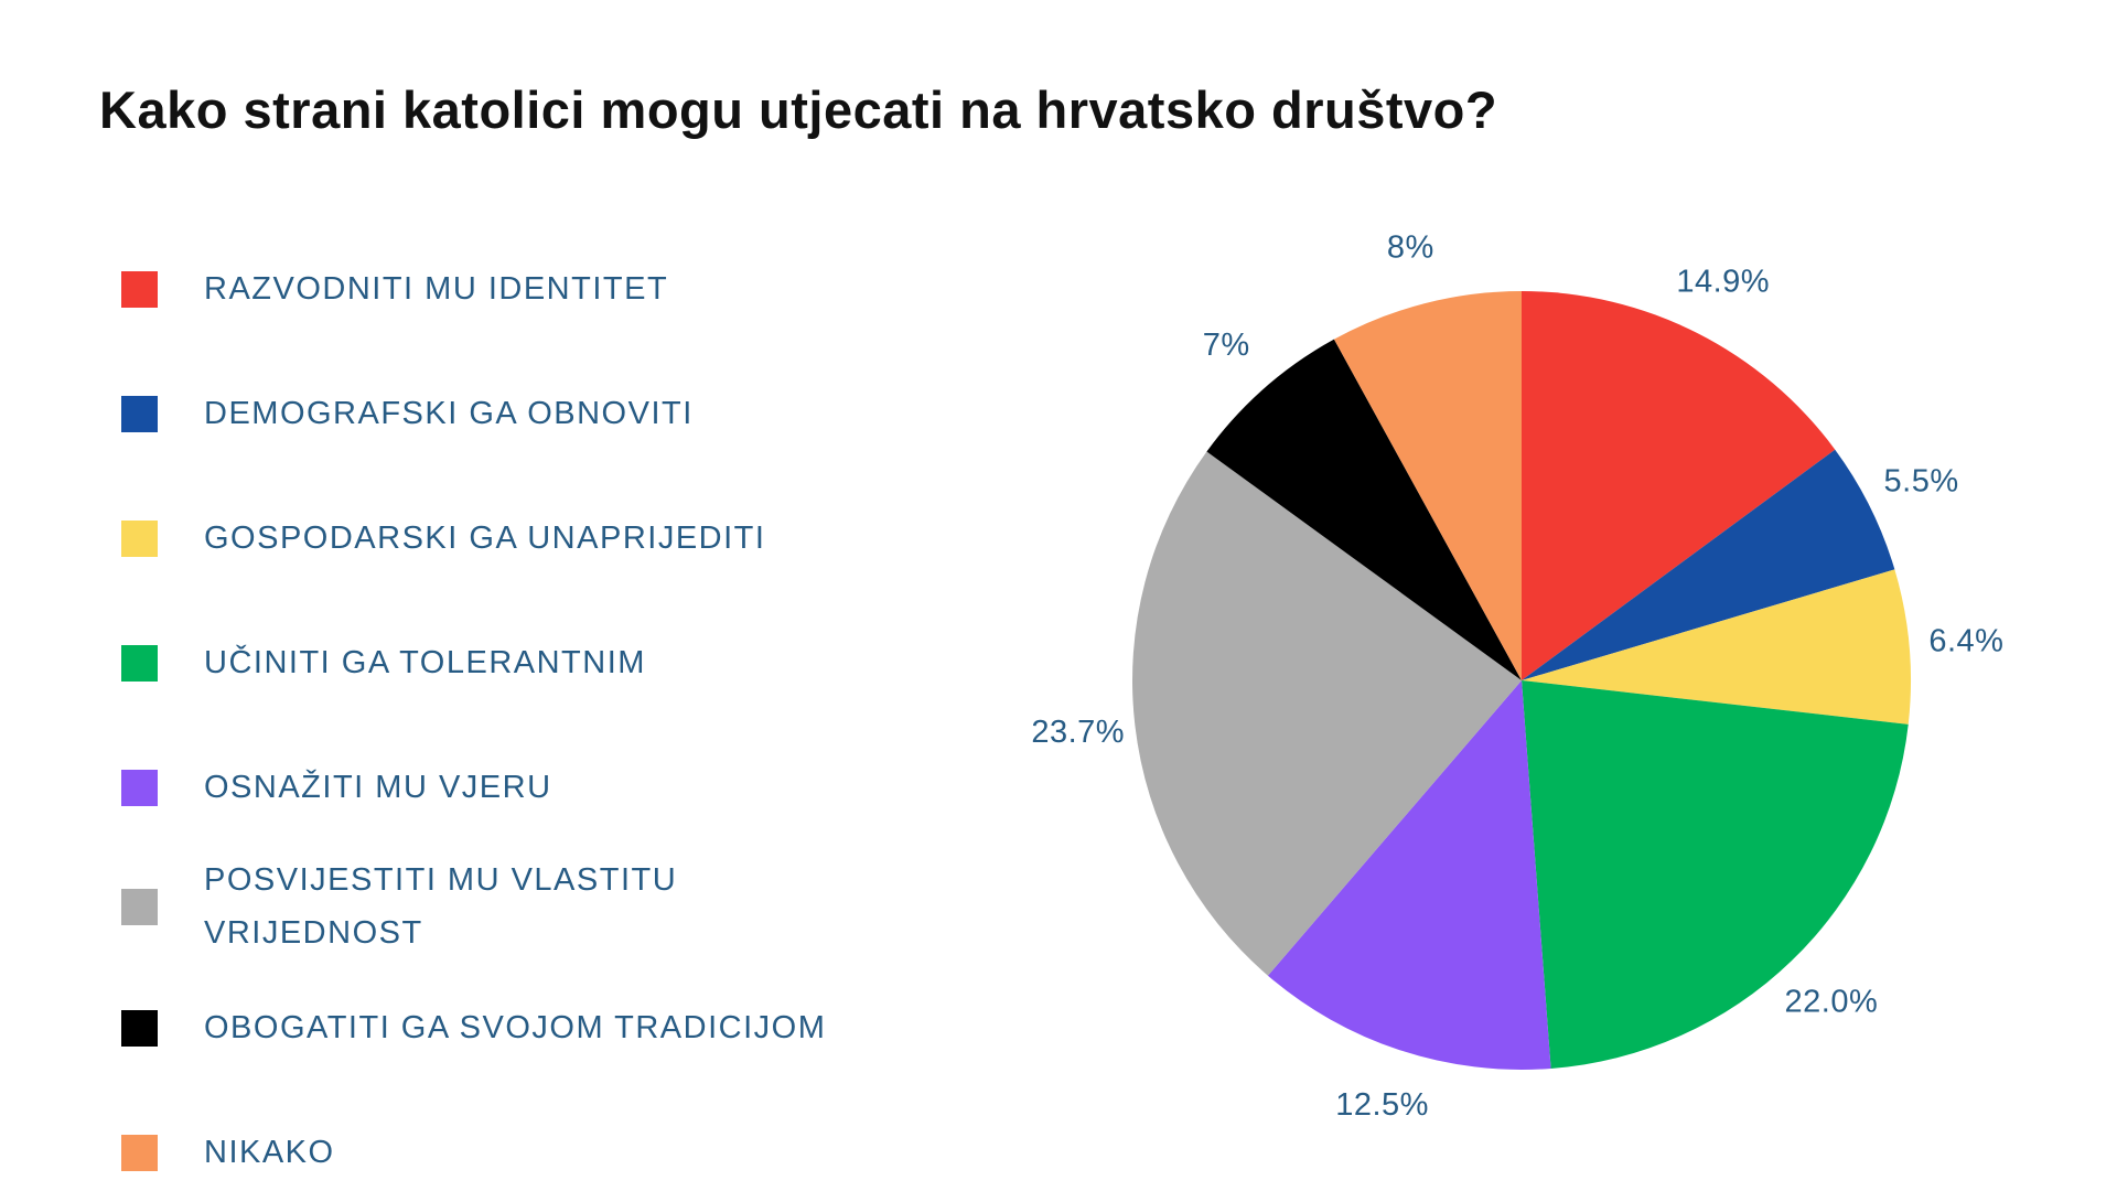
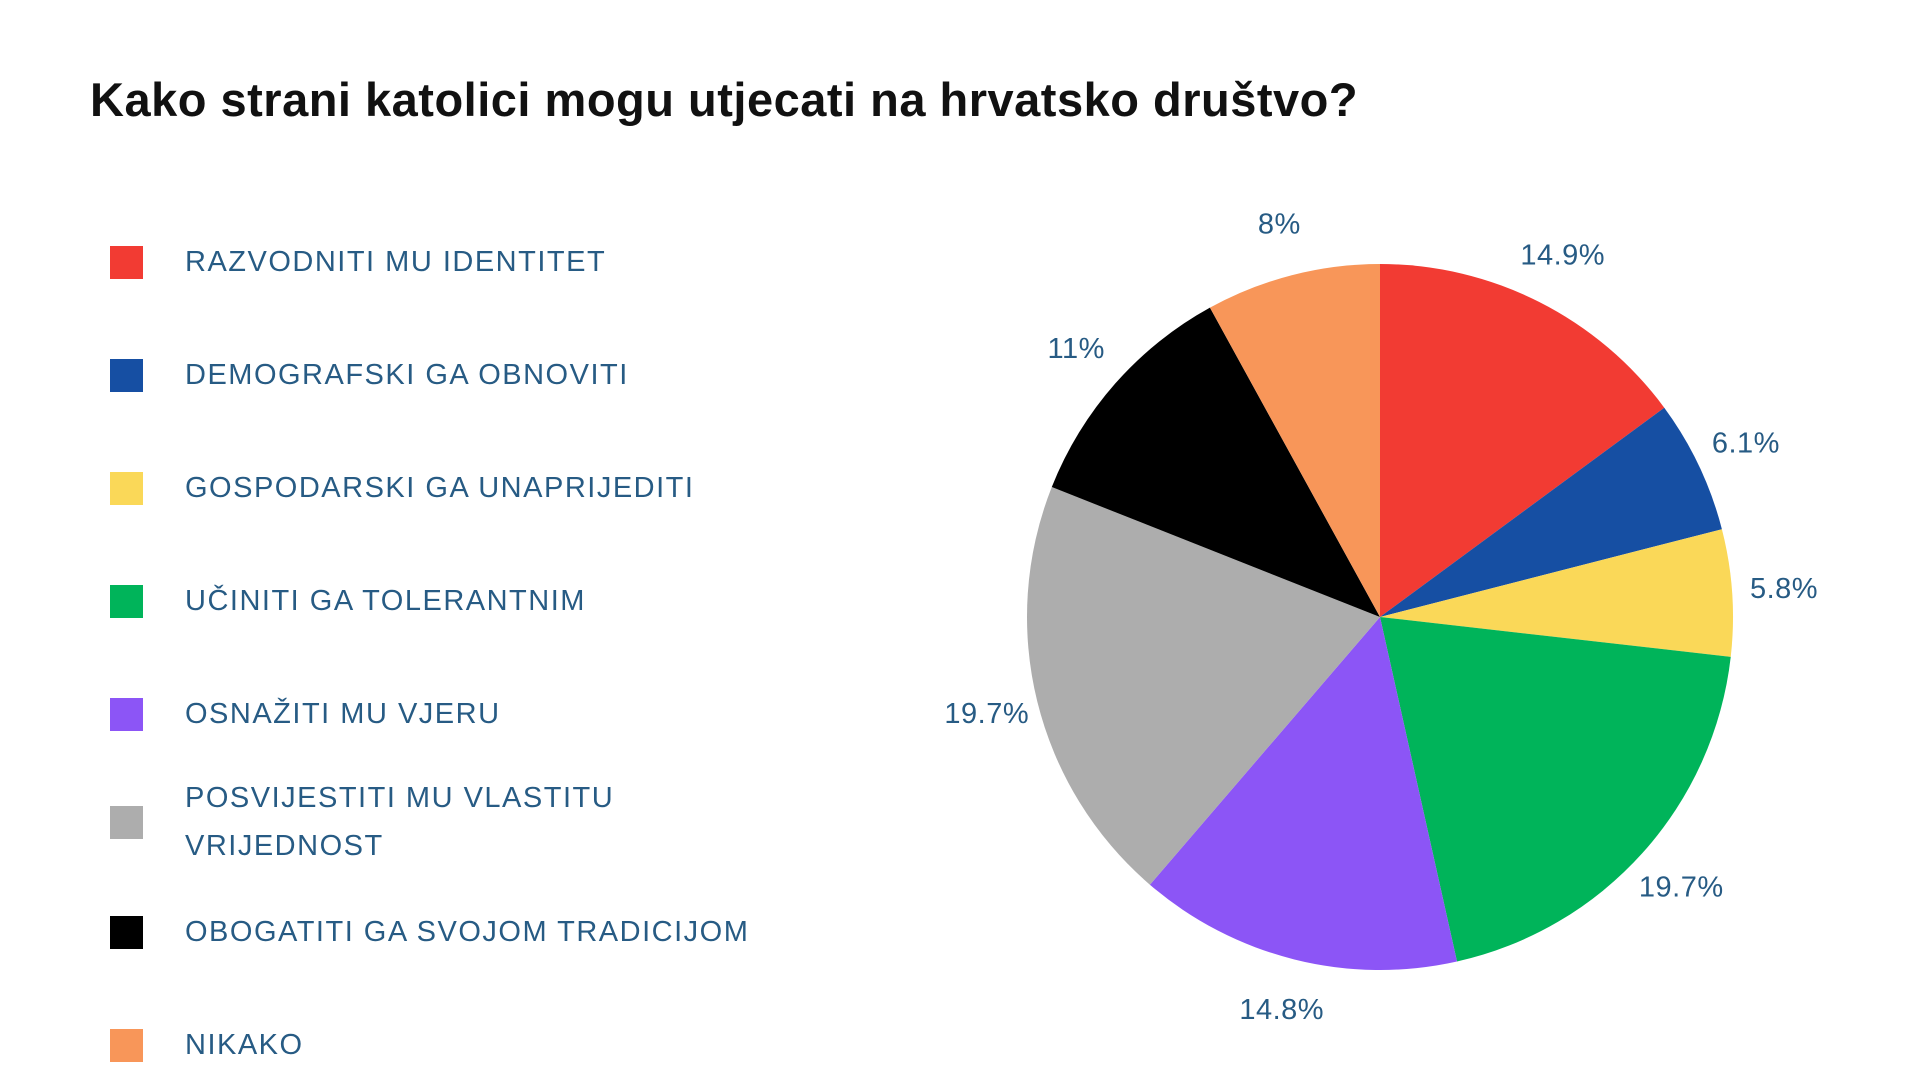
DEMOGRAFSKI GA OBNOVITI: 5.5% -> 6.1%
GOSPODARSKI GA UNAPRIJEDITI: 6.4% -> 5.8%
UČINITI GA TOLERANTNIM: 22.0% -> 19.7%
OSNAŽITI MU VJERU: 12.5% -> 14.8%
POSVIJESTITI MU VLASTITU VRIJEDNOST: 23.7% -> 19.7%
OBOGATITI GA SVOJOM TRADICIJOM: 7% -> 11%
